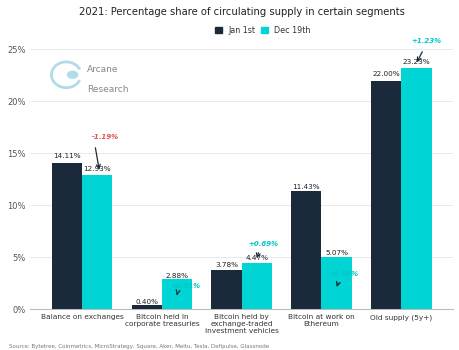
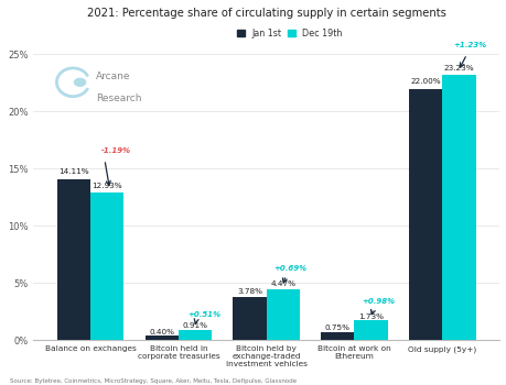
Dec 19th/Bitcoin held in corporate treasuries: 2.88% -> 0.91%
Jan 1st/Bitcoin at work on Ethereum: 11.43% -> 0.75%
Dec 19th/Bitcoin at work on Ethereum: 5.07% -> 1.73%
